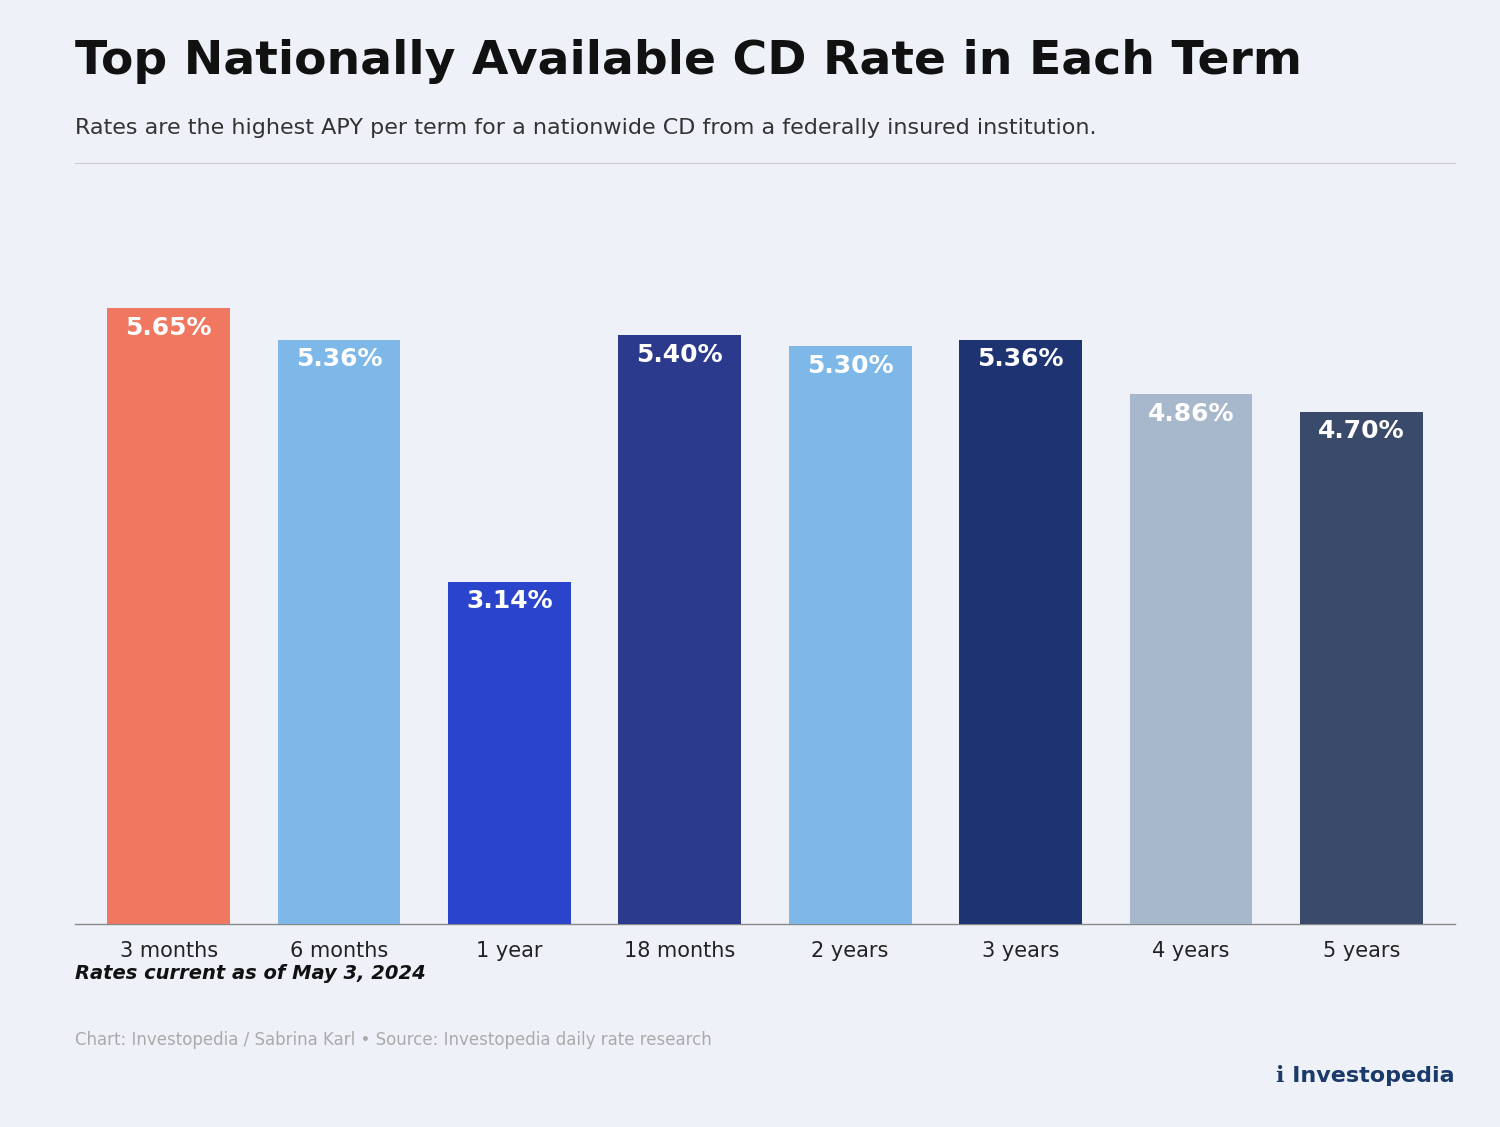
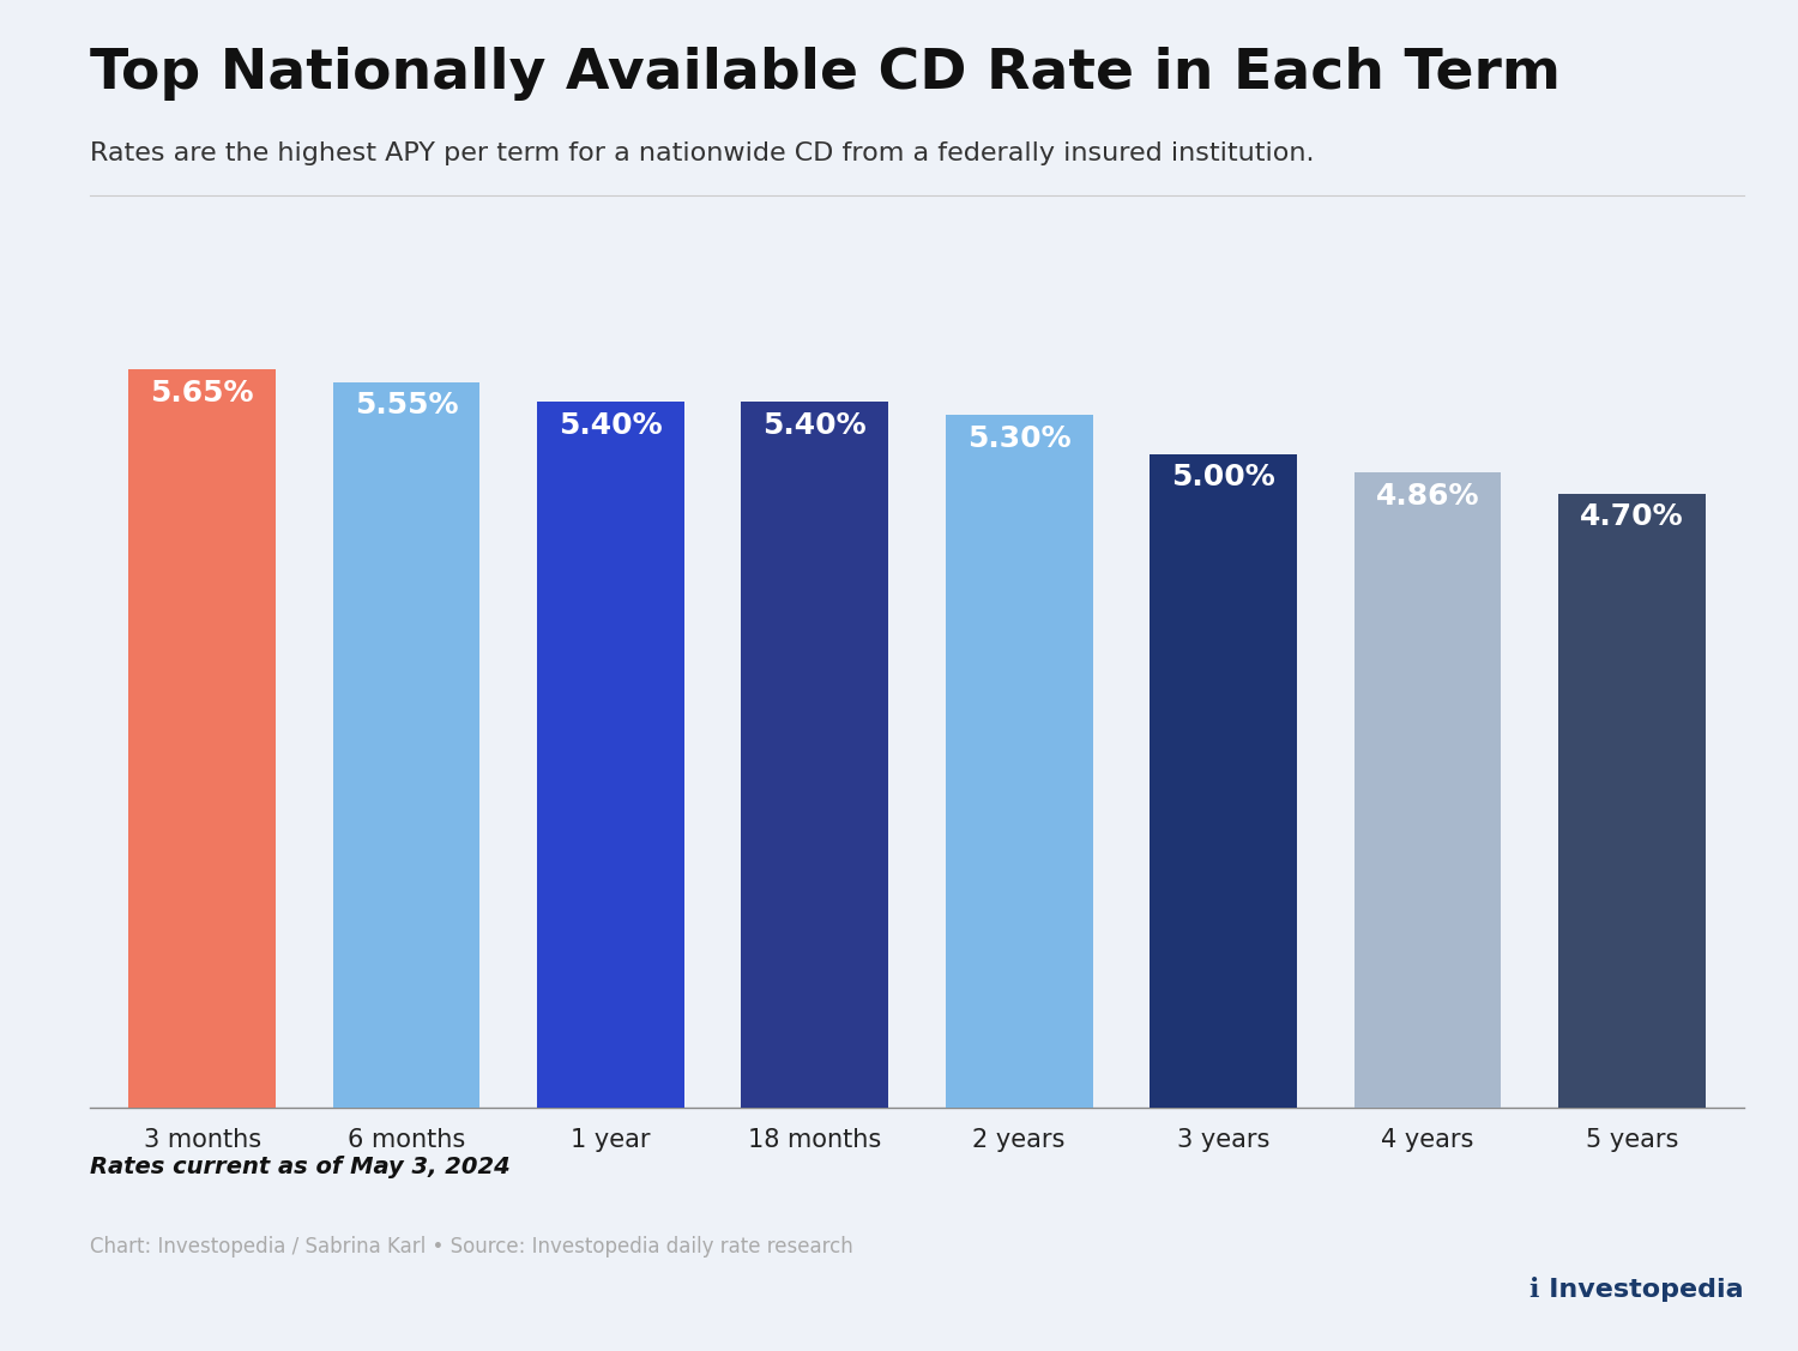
6 months: 5.36% -> 5.55%
1 year: 3.14% -> 5.40%
3 years: 5.36% -> 5.00%
